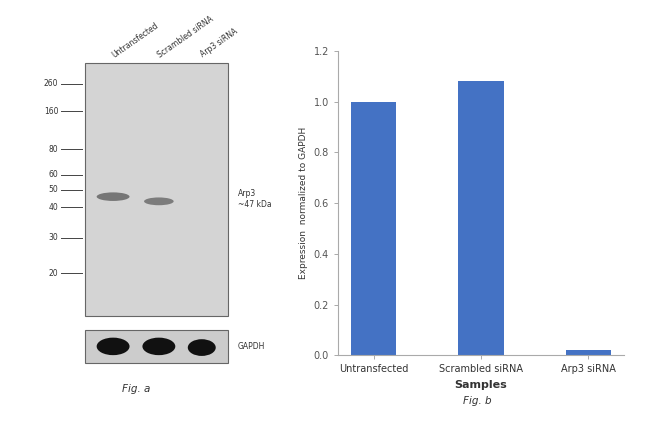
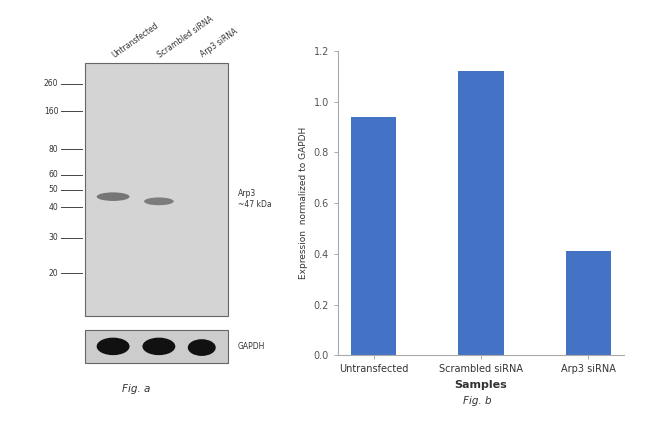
Untransfected: 1.00 -> 0.94
Scrambled siRNA: 1.08 -> 1.12
Arp3 siRNA: 0.02 -> 0.41
